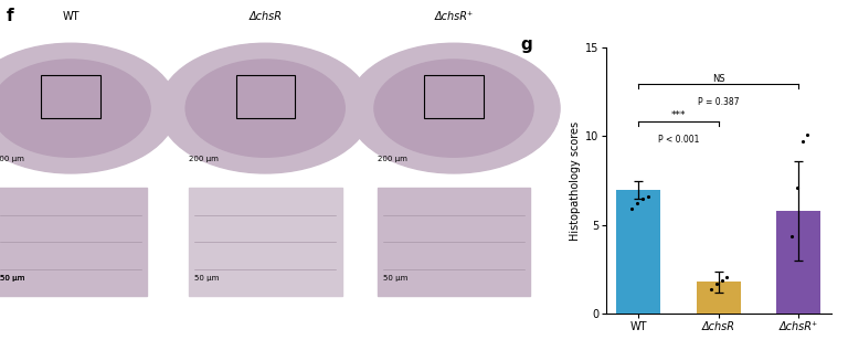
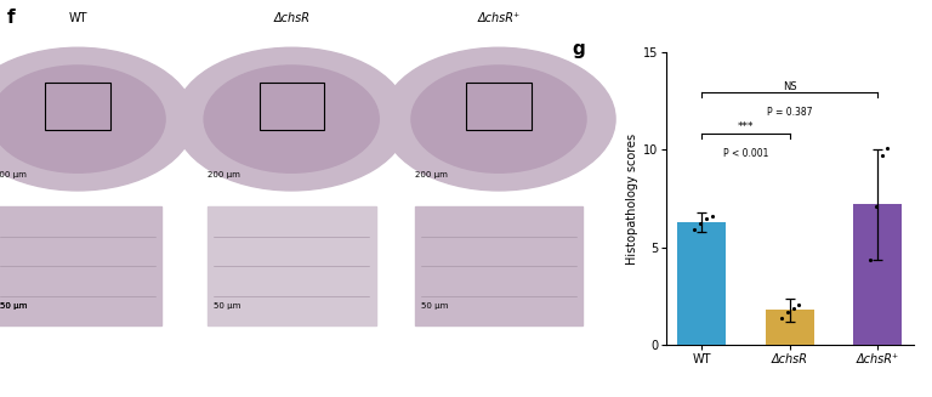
WT: 7.0 -> 6.3
ΔchsR⁺: 5.8 -> 7.2
